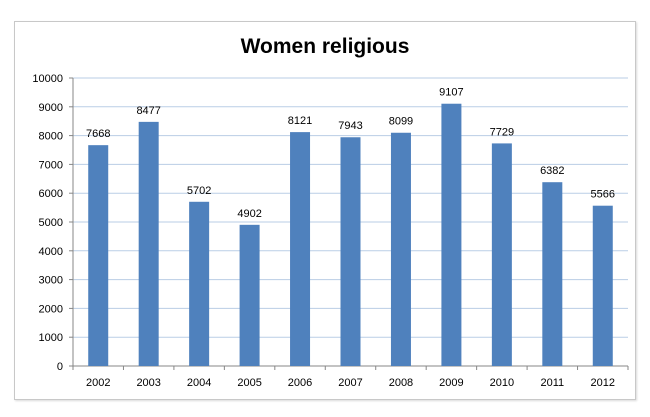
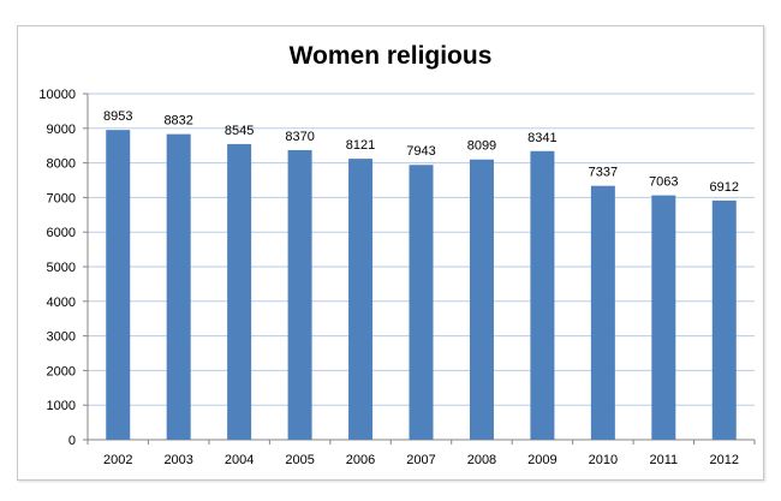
2002: 7668 -> 8953
2003: 8477 -> 8832
2004: 5702 -> 8545
2005: 4902 -> 8370
2009: 9107 -> 8341
2010: 7729 -> 7337
2011: 6382 -> 7063
2012: 5566 -> 6912
